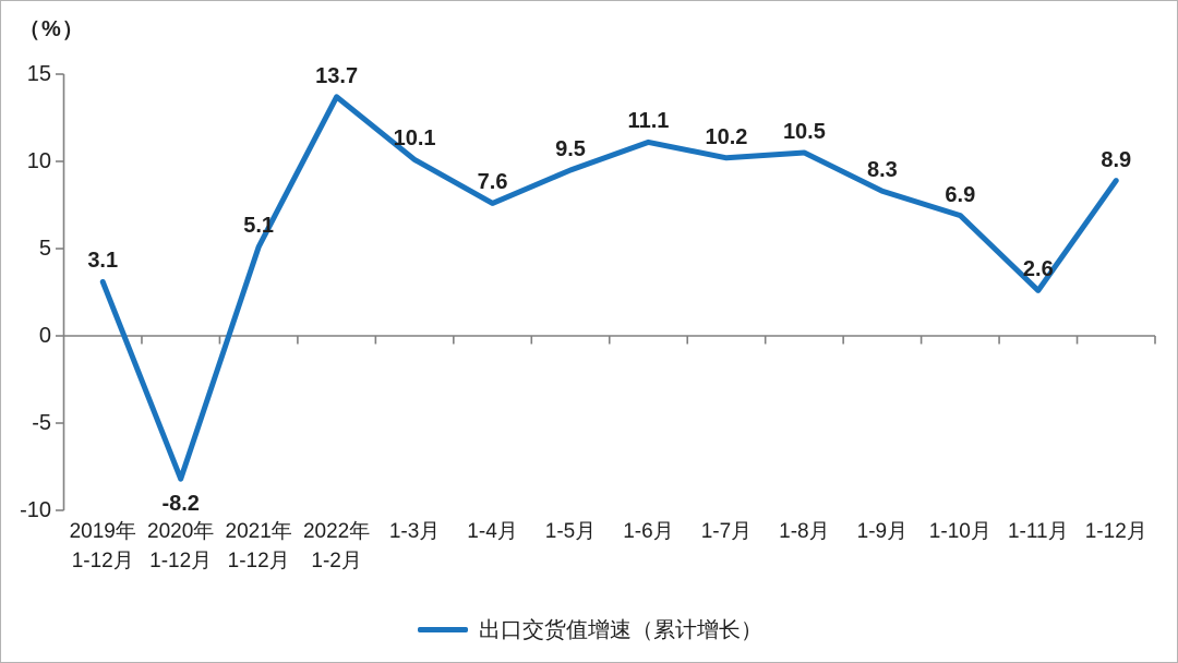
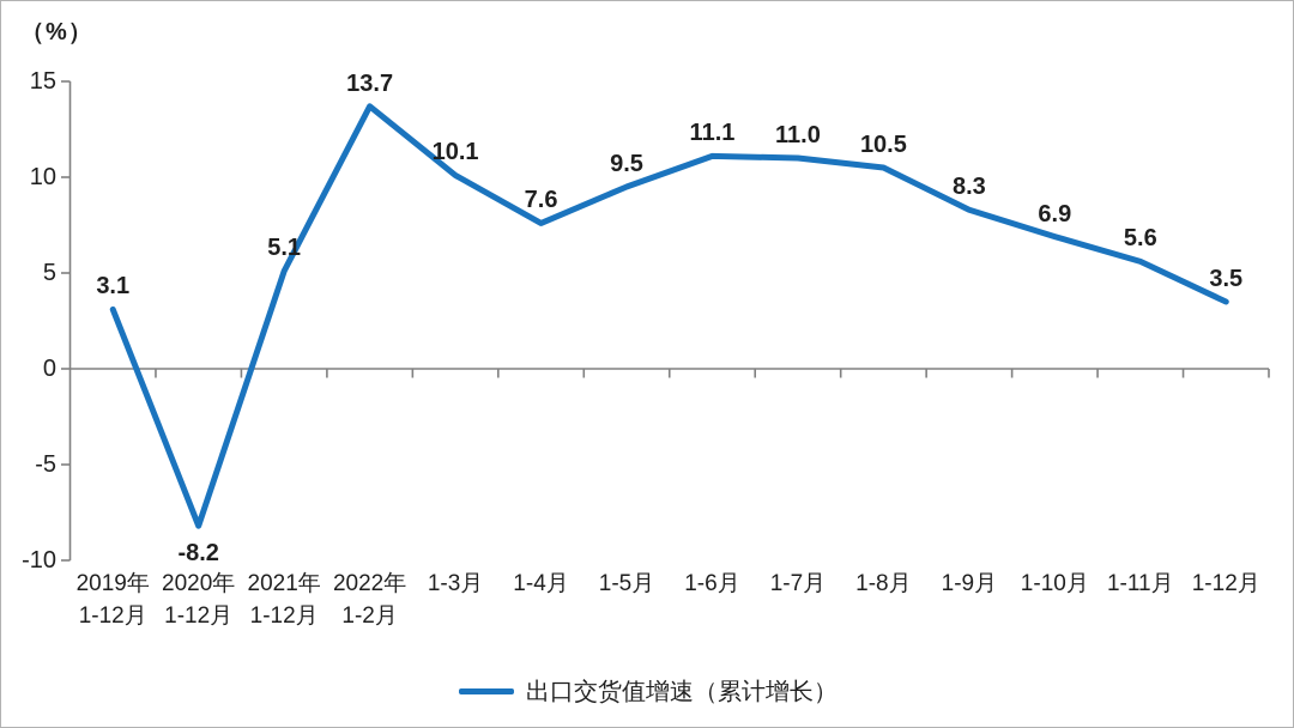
1-7月: 10.2 -> 11.0
1-11月: 2.6 -> 5.6
1-12月: 8.9 -> 3.5
